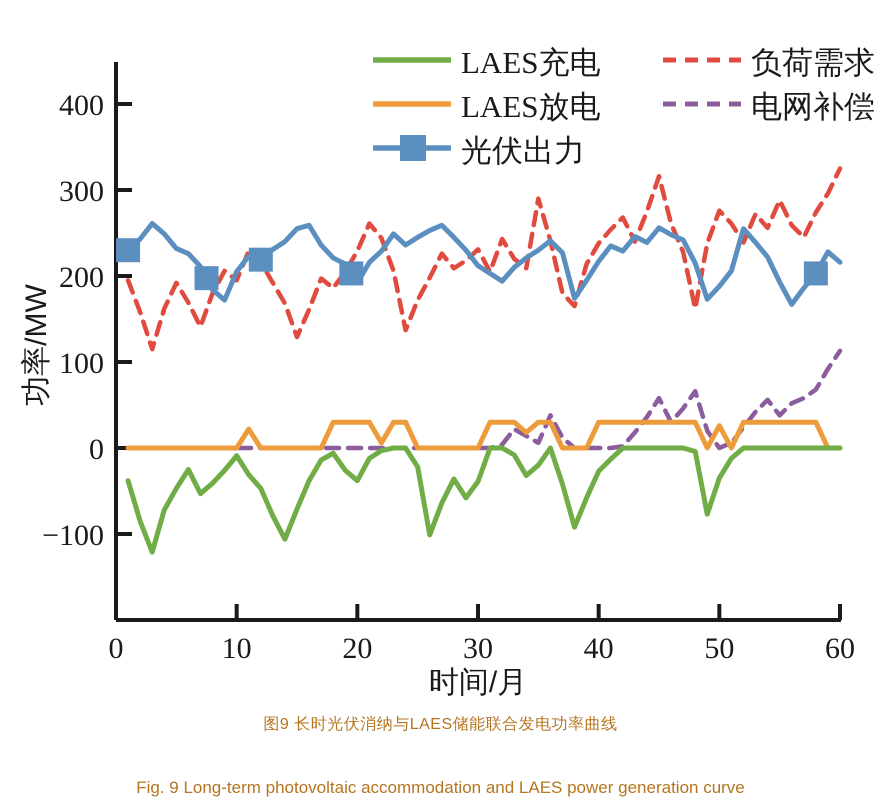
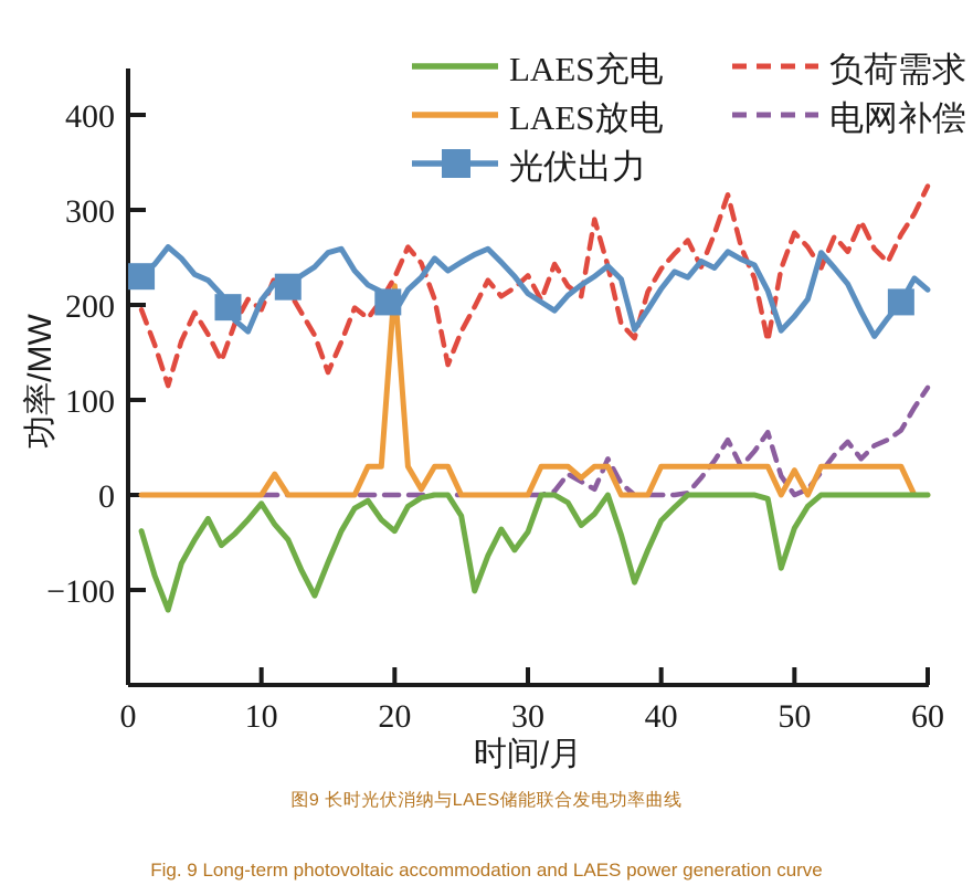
LAES放电/20: 30 -> 220
